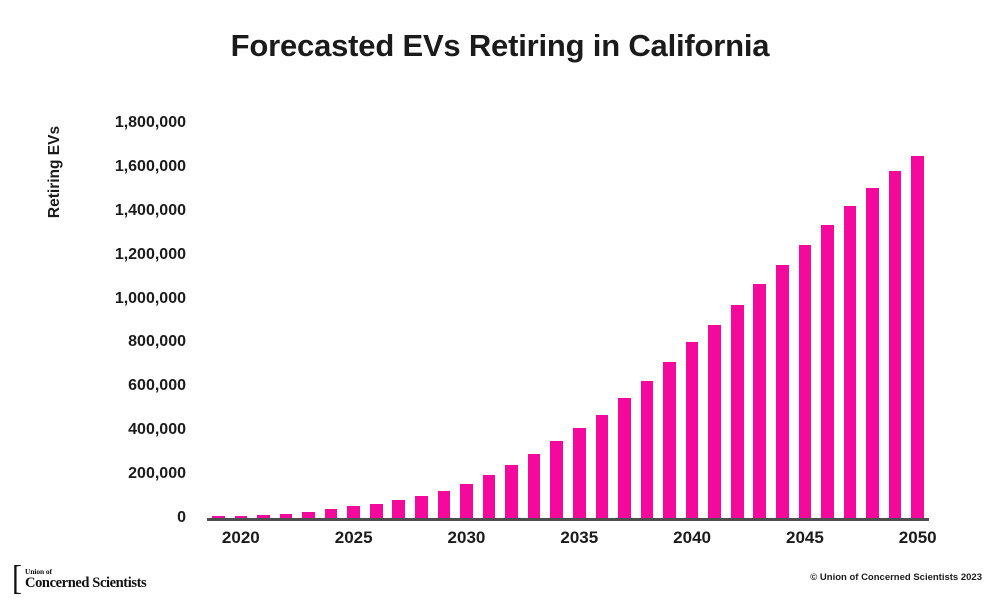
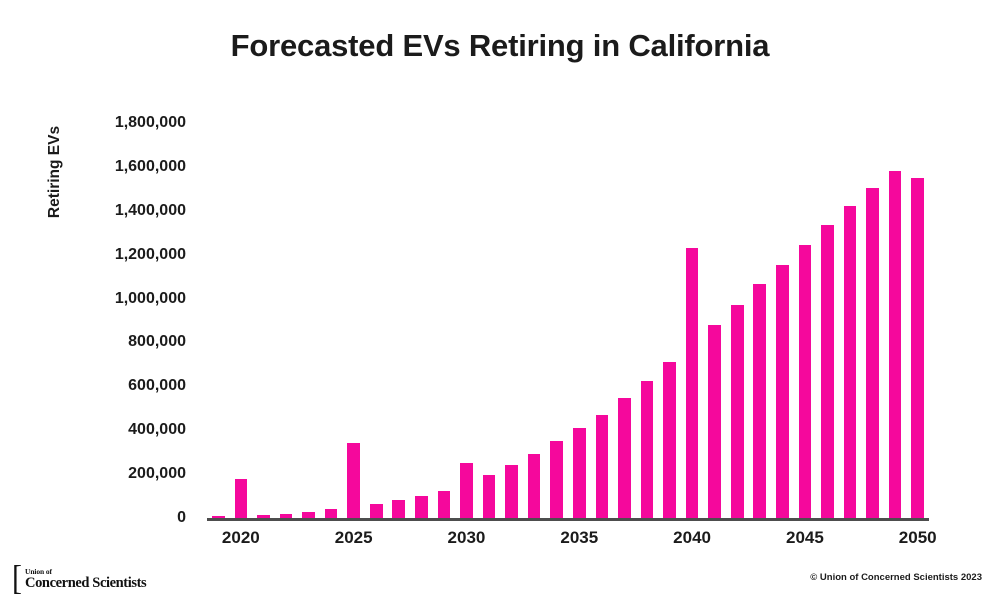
2020: 10000 -> 180000
2025: 60000 -> 340000
2030: 160000 -> 250000
2040: 800000 -> 1230000
2050: 1650000 -> 1550000
